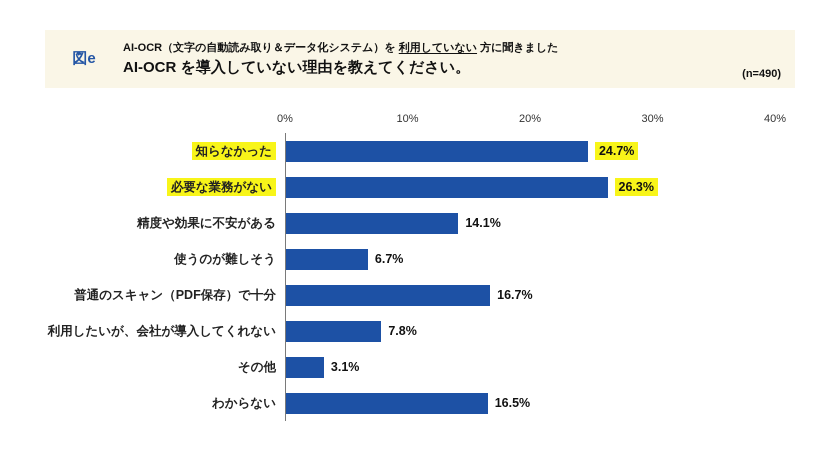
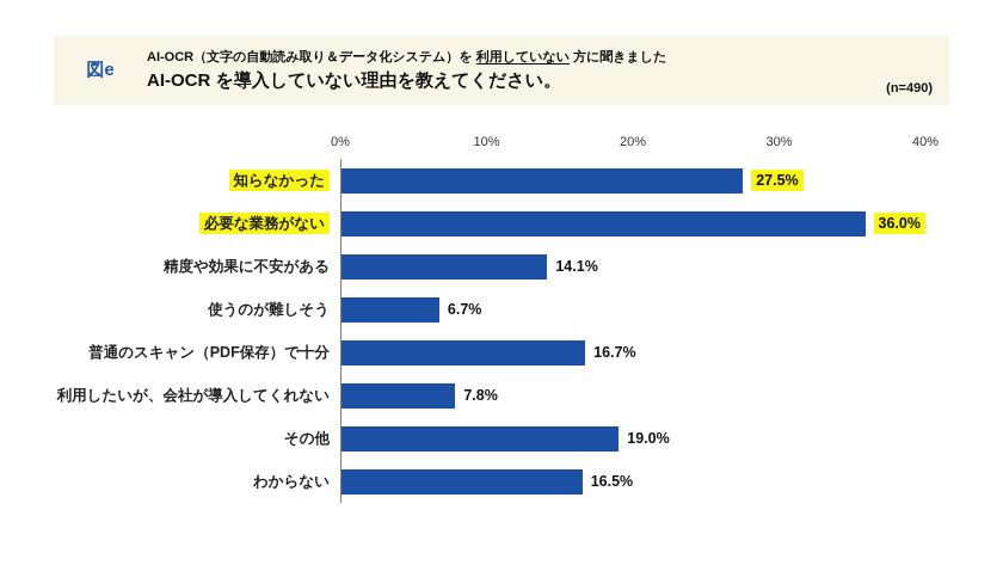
知らなかった: 24.7% -> 27.5%
必要な業務がない: 26.3% -> 36.0%
その他: 3.1% -> 19.0%
